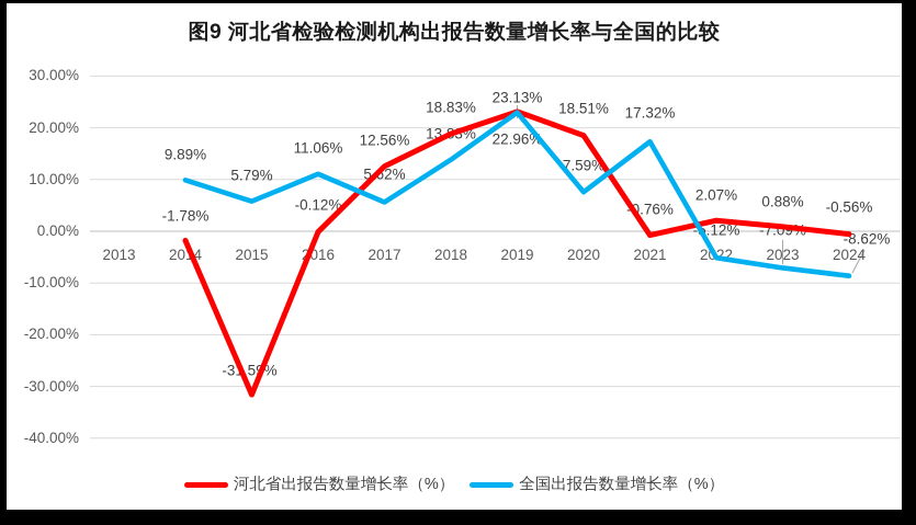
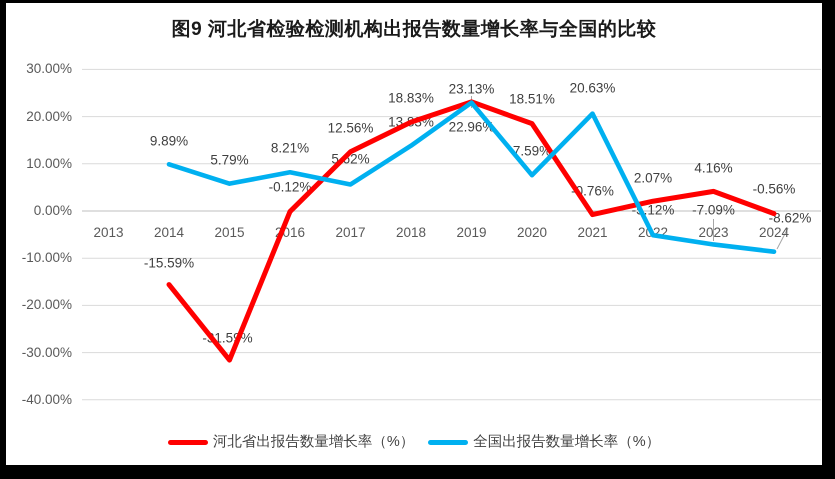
河北省出报告数量增长率（%）/2014: -1.78% -> -15.59%
全国出报告数量增长率（%）/2016: 11.06% -> 8.21%
全国出报告数量增长率（%）/2021: 17.32% -> 20.63%
河北省出报告数量增长率（%）/2023: 0.88% -> 4.16%
